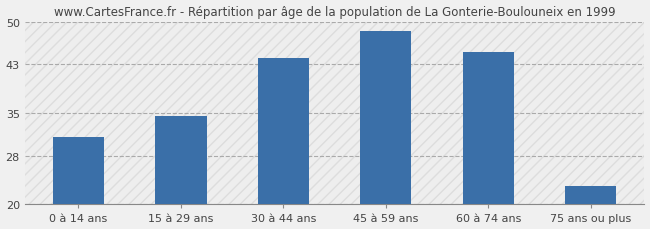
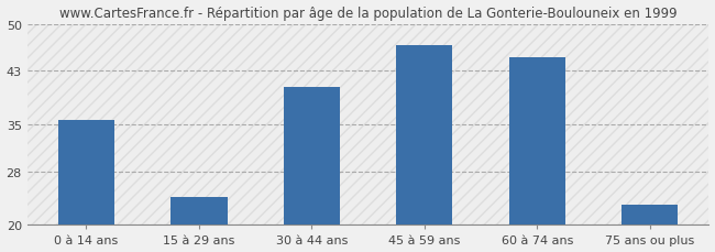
0 à 14 ans: 31.0 -> 35.6
15 à 29 ans: 34.5 -> 24.2
30 à 44 ans: 44.0 -> 40.6
45 à 59 ans: 48.5 -> 46.8
